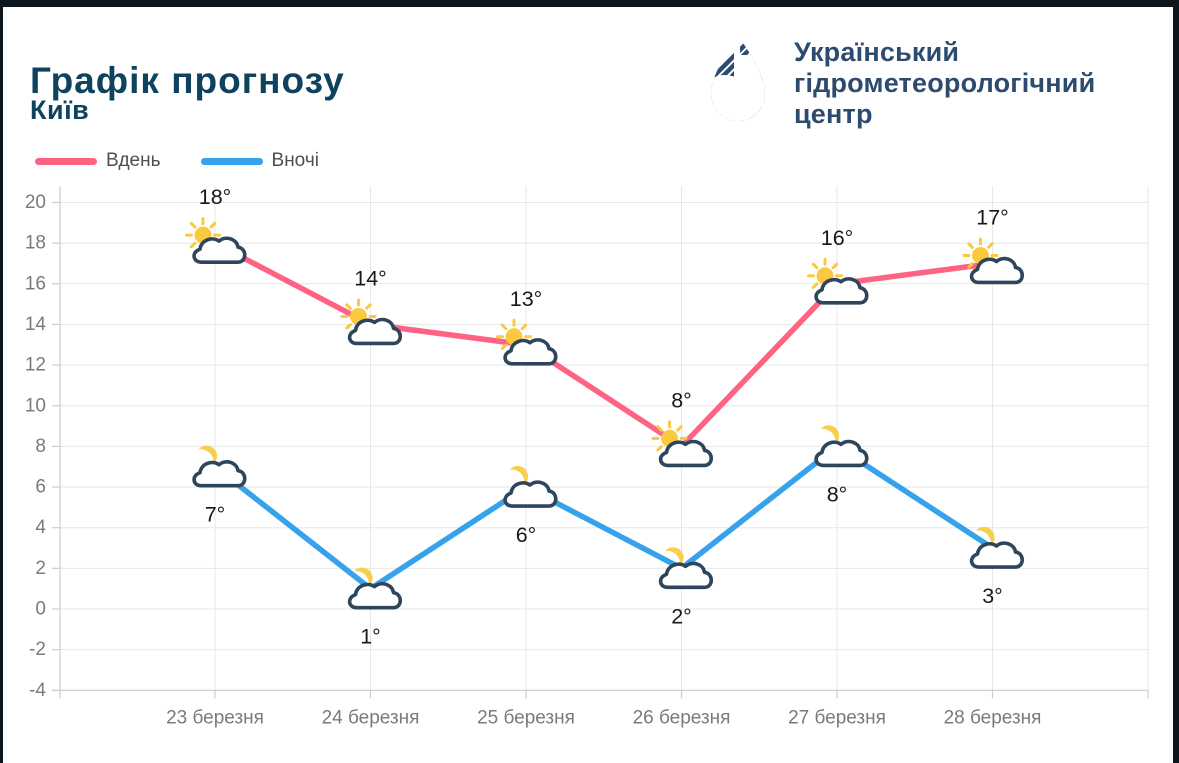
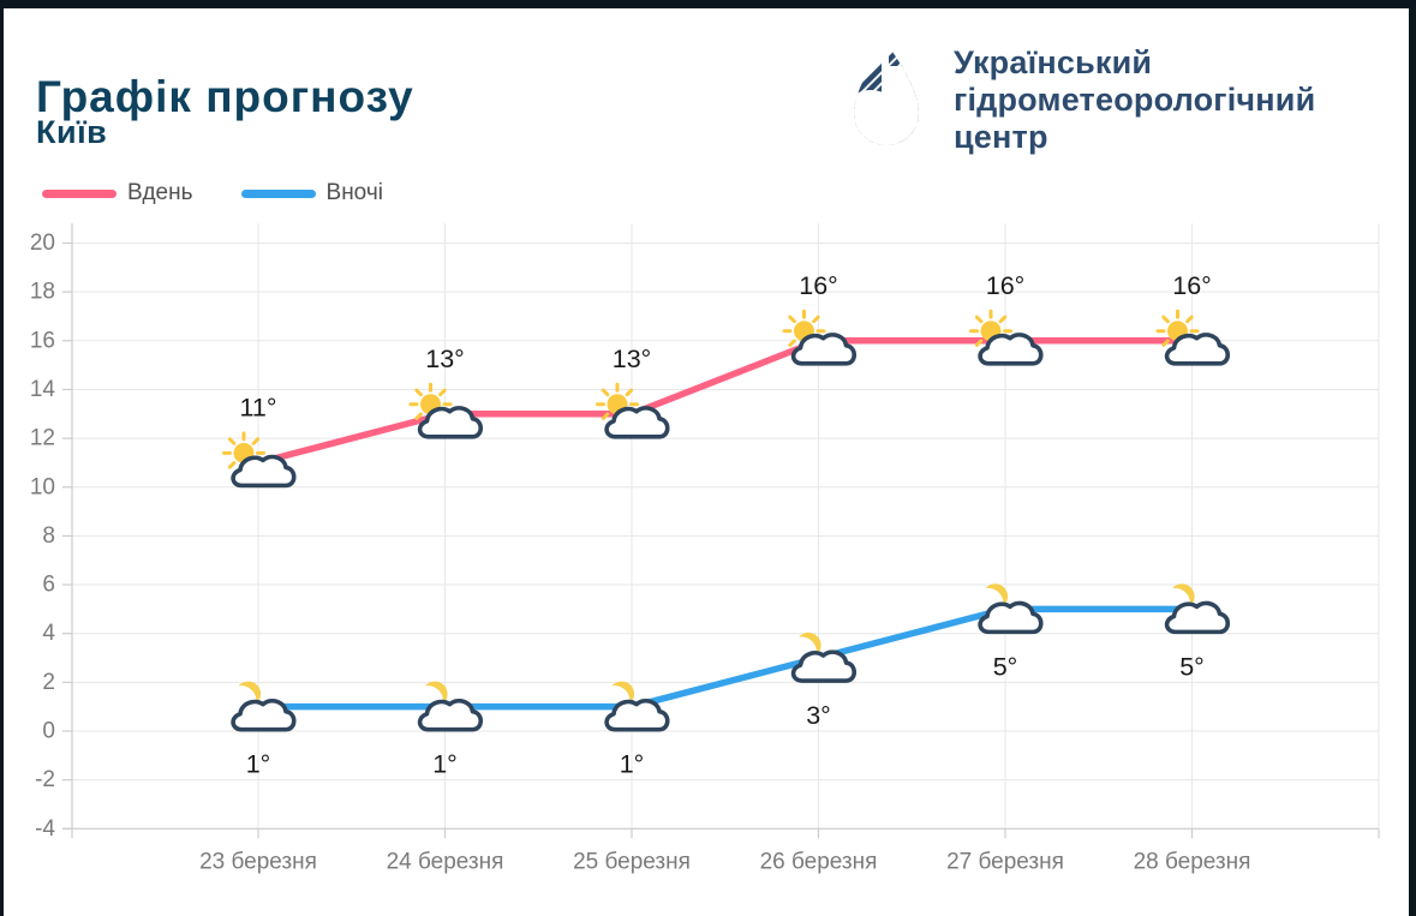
Вдень/23 березня: 18° -> 11°
Вночі/23 березня: 7° -> 1°
Вдень/24 березня: 14° -> 13°
Вночі/25 березня: 6° -> 1°
Вдень/26 березня: 8° -> 16°
Вночі/26 березня: 2° -> 3°
Вночі/27 березня: 8° -> 5°
Вдень/28 березня: 17° -> 16°
Вночі/28 березня: 3° -> 5°
